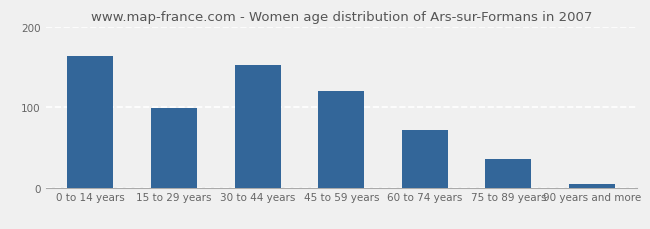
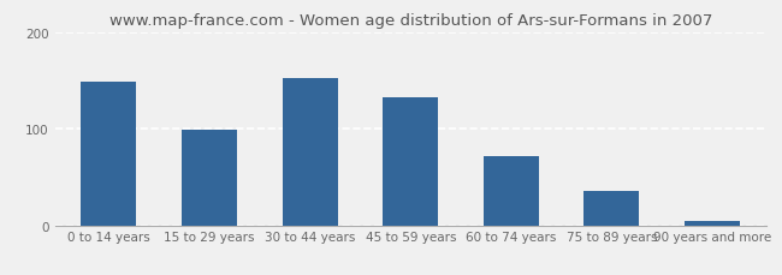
0 to 14 years: 164 -> 148
45 to 59 years: 120 -> 133
